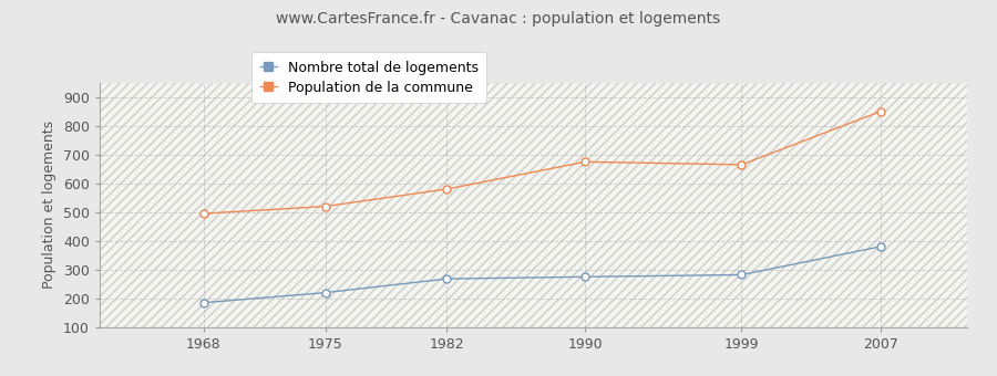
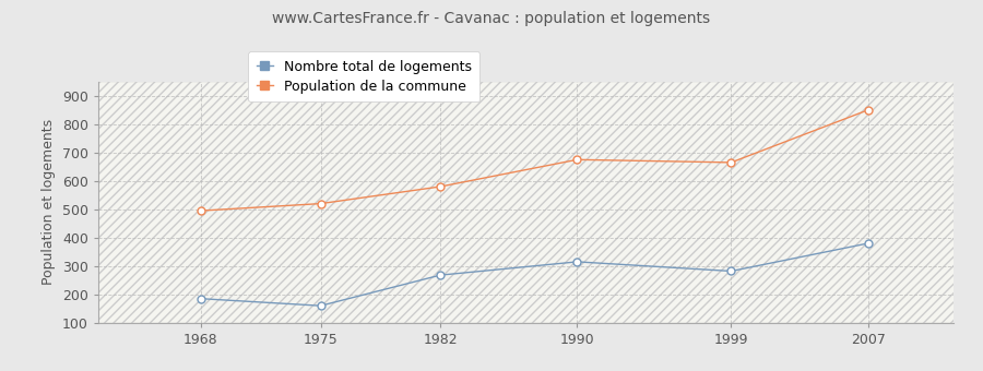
Nombre total de logements/1975: 220 -> 160
Nombre total de logements/1990: 275 -> 315
